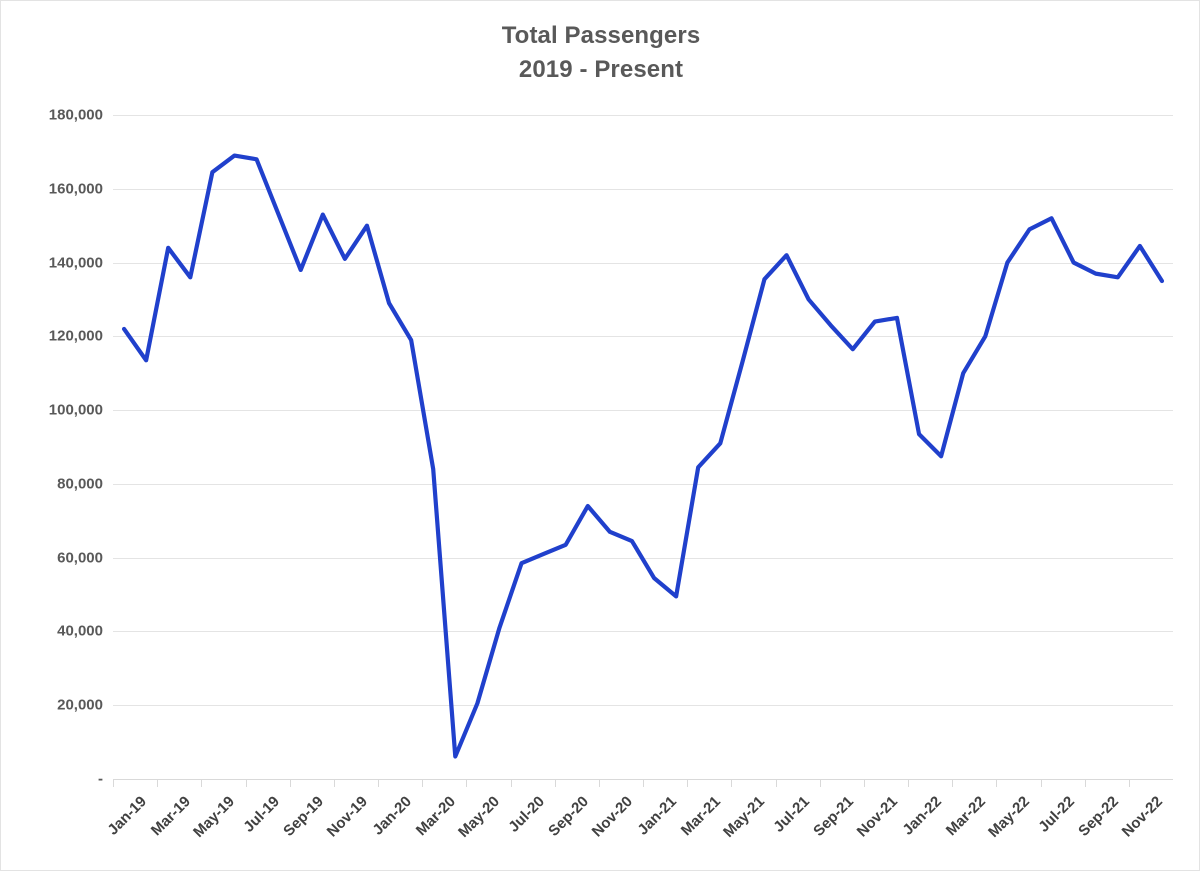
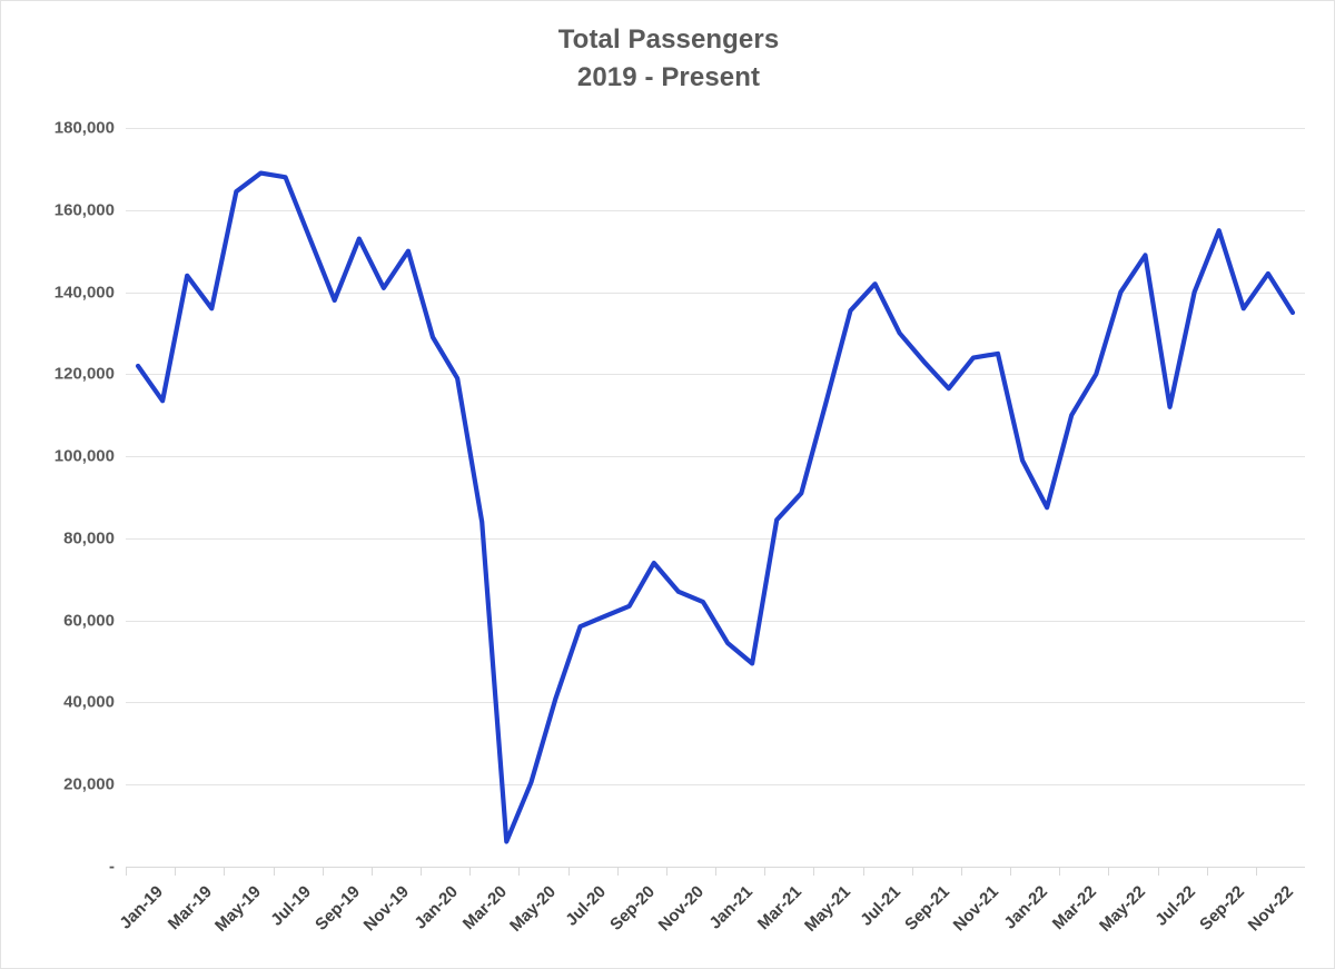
Jan-22: 94000 -> 99000
Jul-22: 152000 -> 112000
Sep-22: 137000 -> 155000
